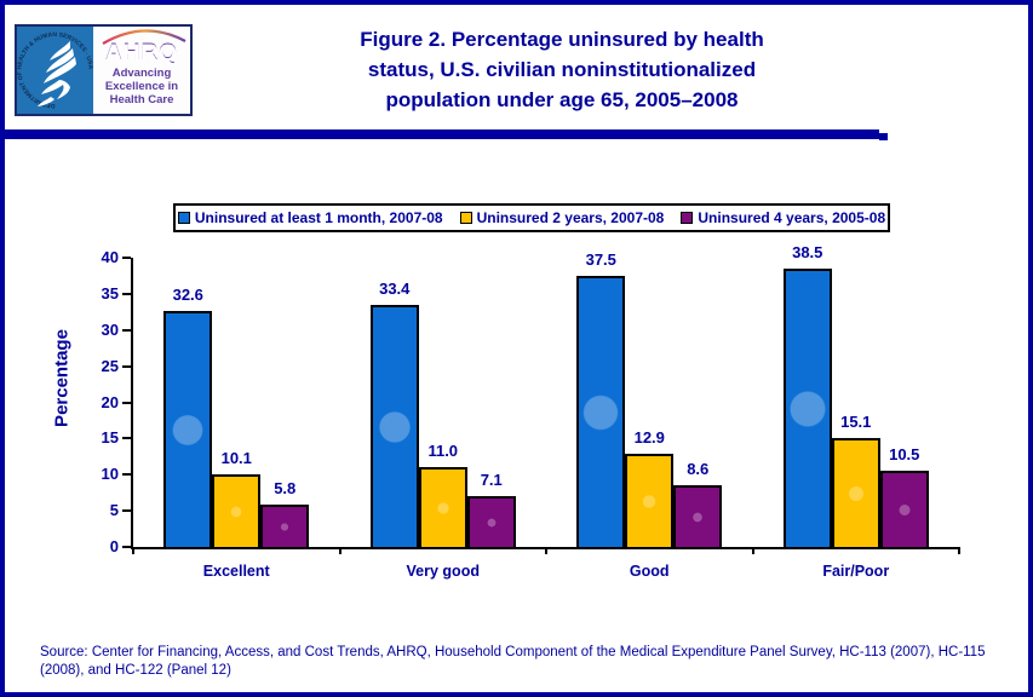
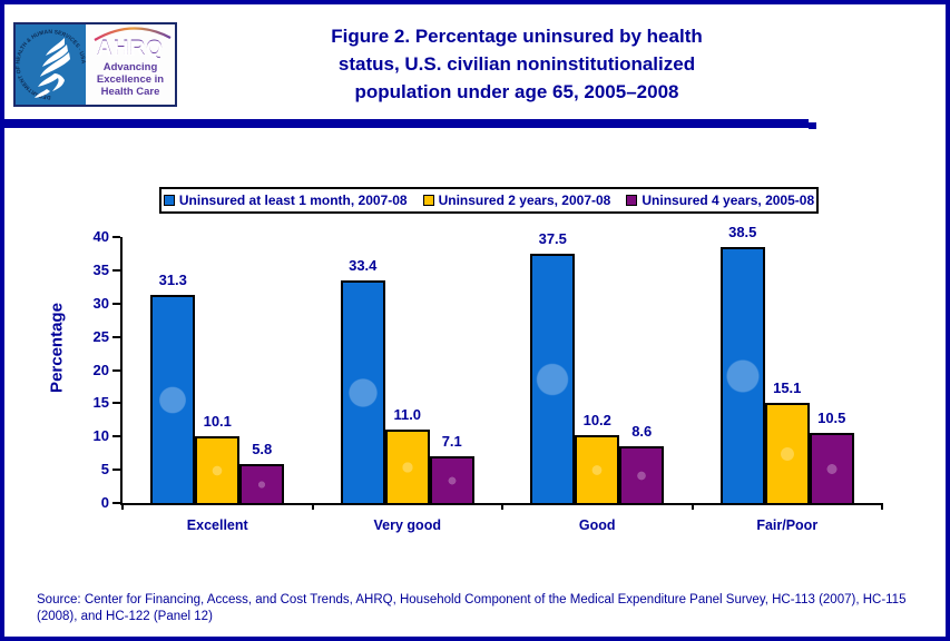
Uninsured at least 1 month, 2007-08/Excellent: 32.6 -> 31.3
Uninsured 2 years, 2007-08/Good: 12.9 -> 10.2
